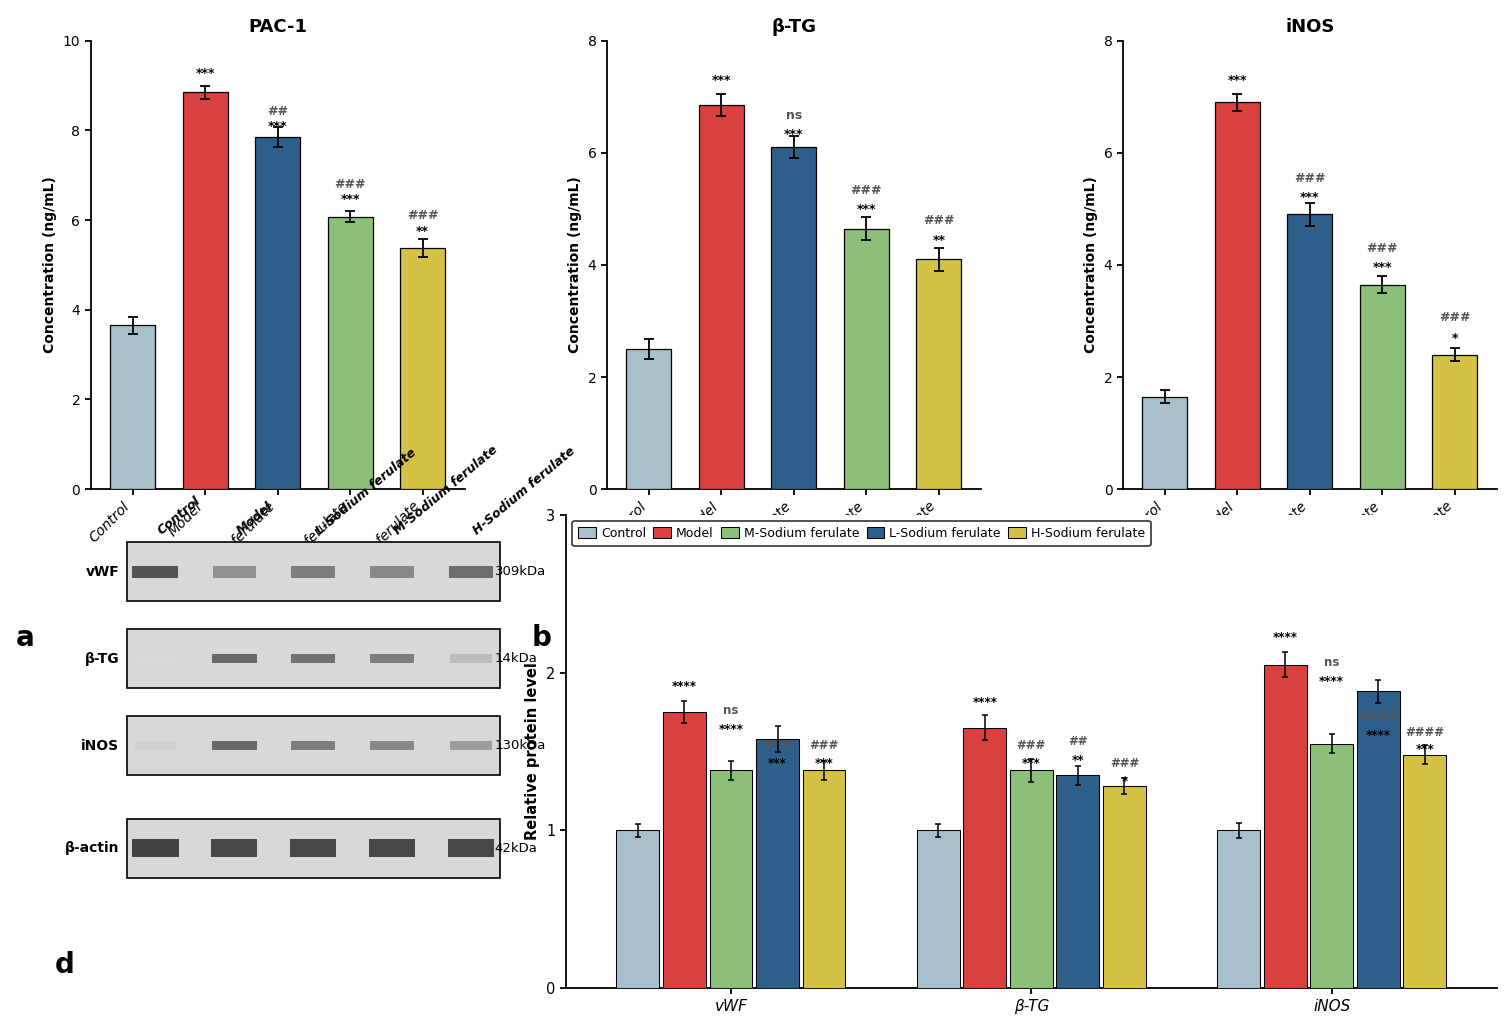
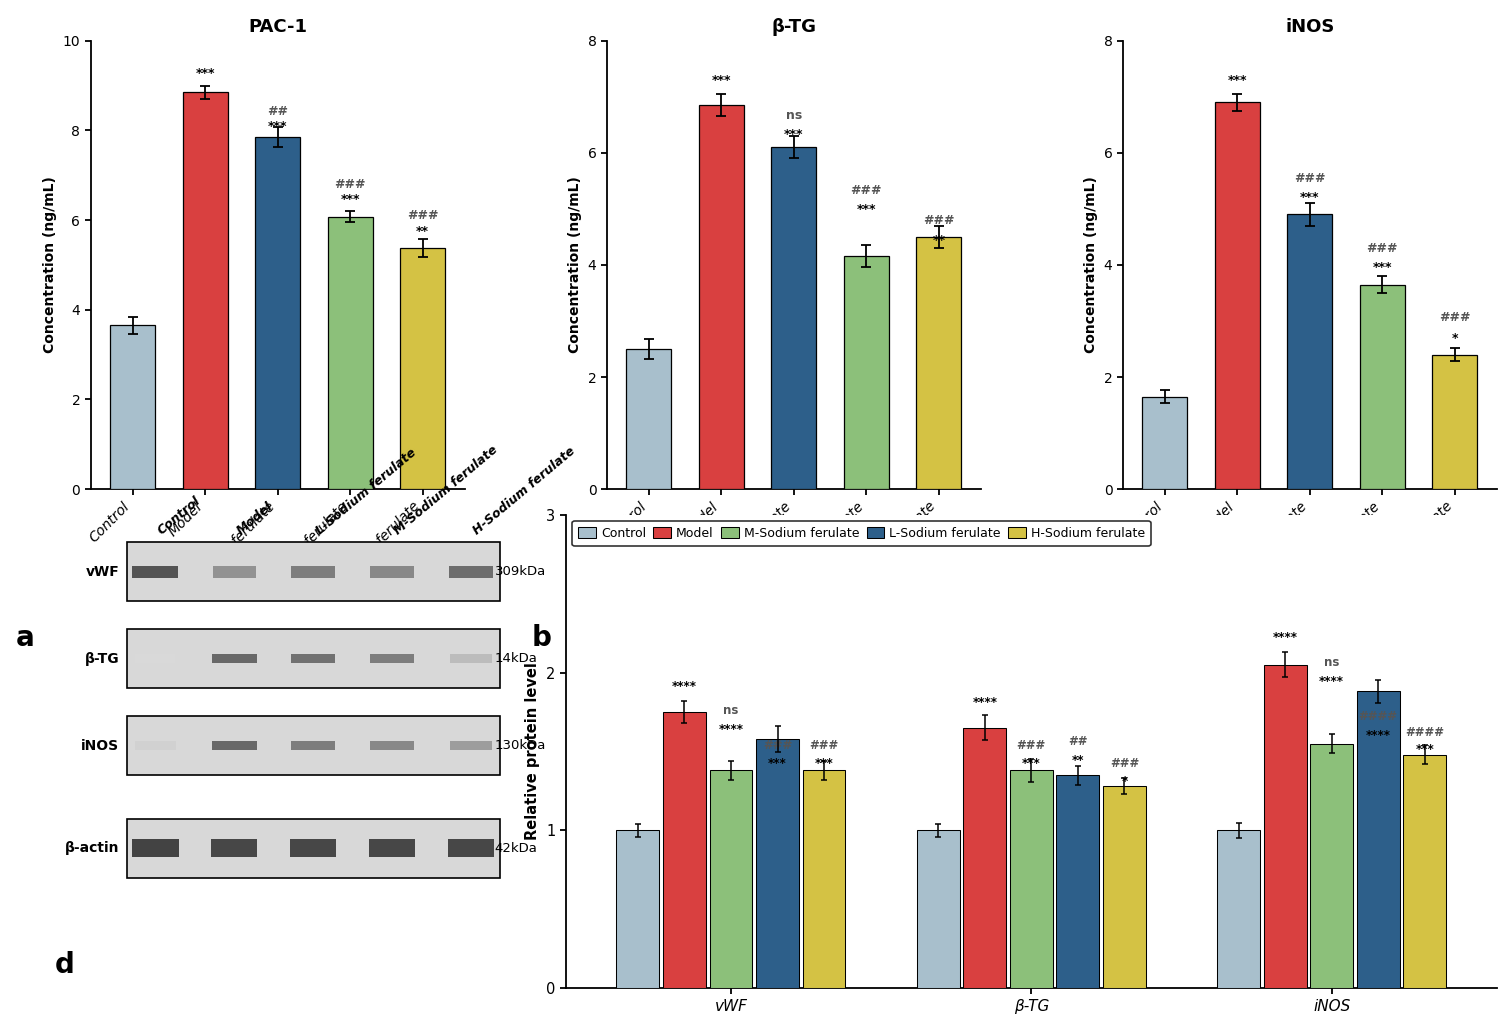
β-TG/M-Sodium ferulate: 4.65 -> 4.16
β-TG/H-Sodium ferulate: 4.10 -> 4.50
